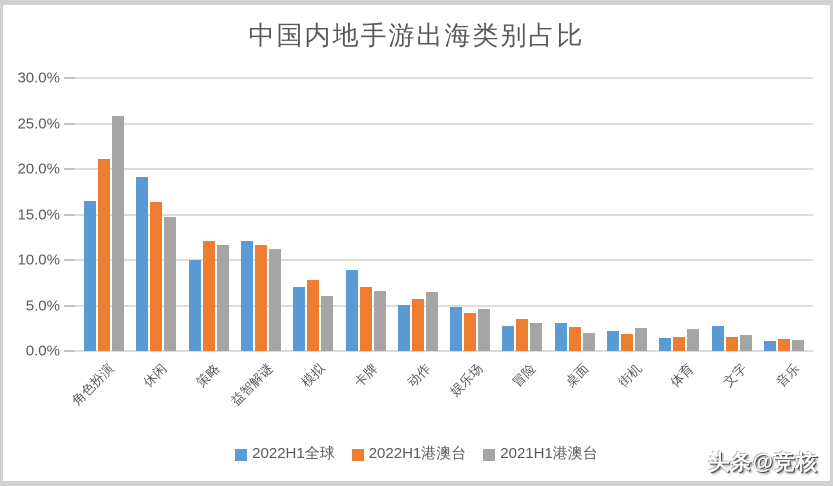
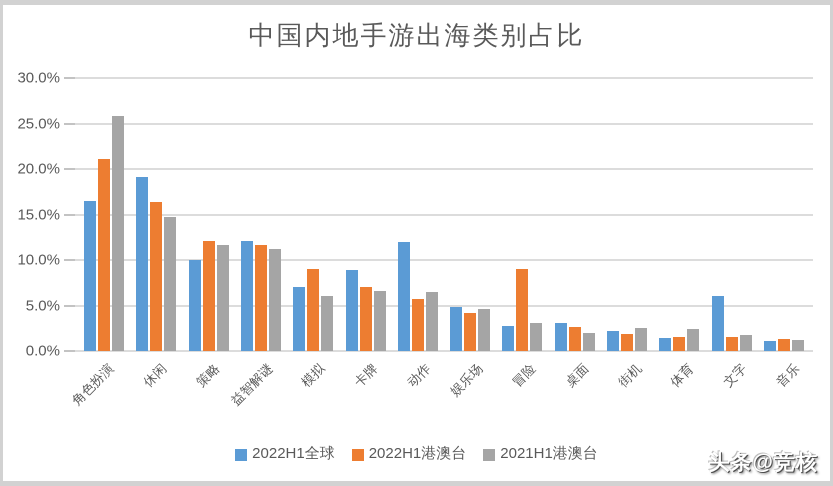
2022H1港澳台/模拟: 8% -> 9%
2022H1全球/动作: 5% -> 12%
2022H1港澳台/冒险: 4% -> 9%
2022H1全球/文字: 3% -> 6%
